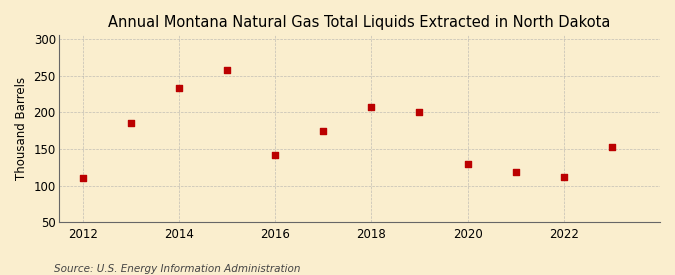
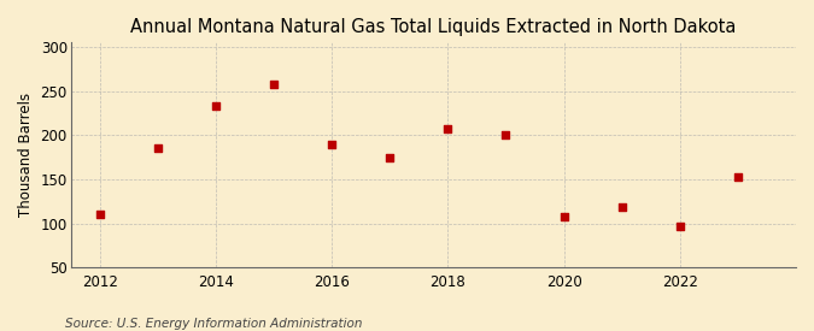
2016: 142 -> 190
2020: 130 -> 107
2022: 112 -> 96
